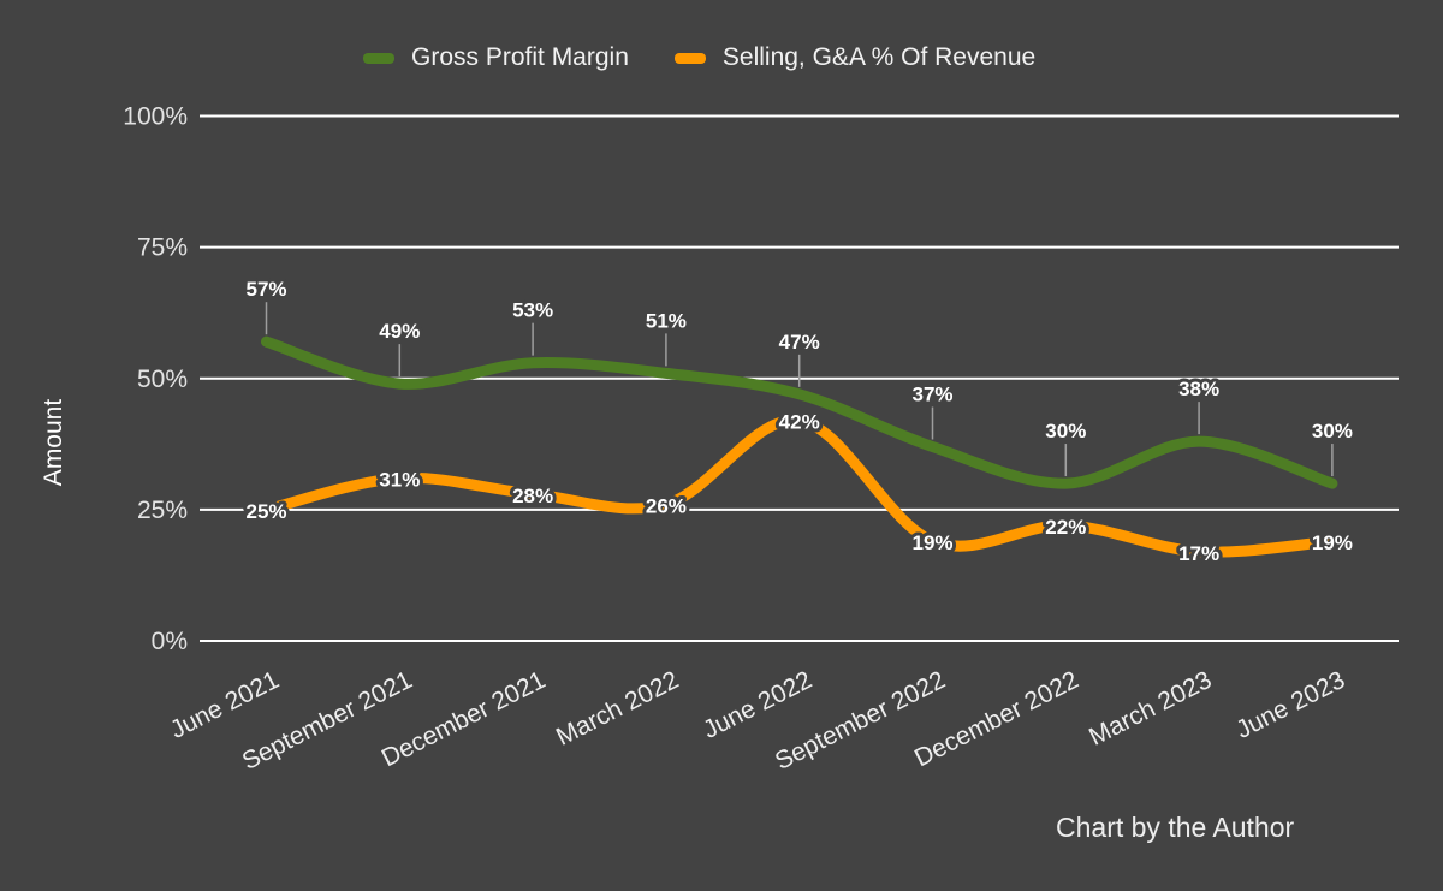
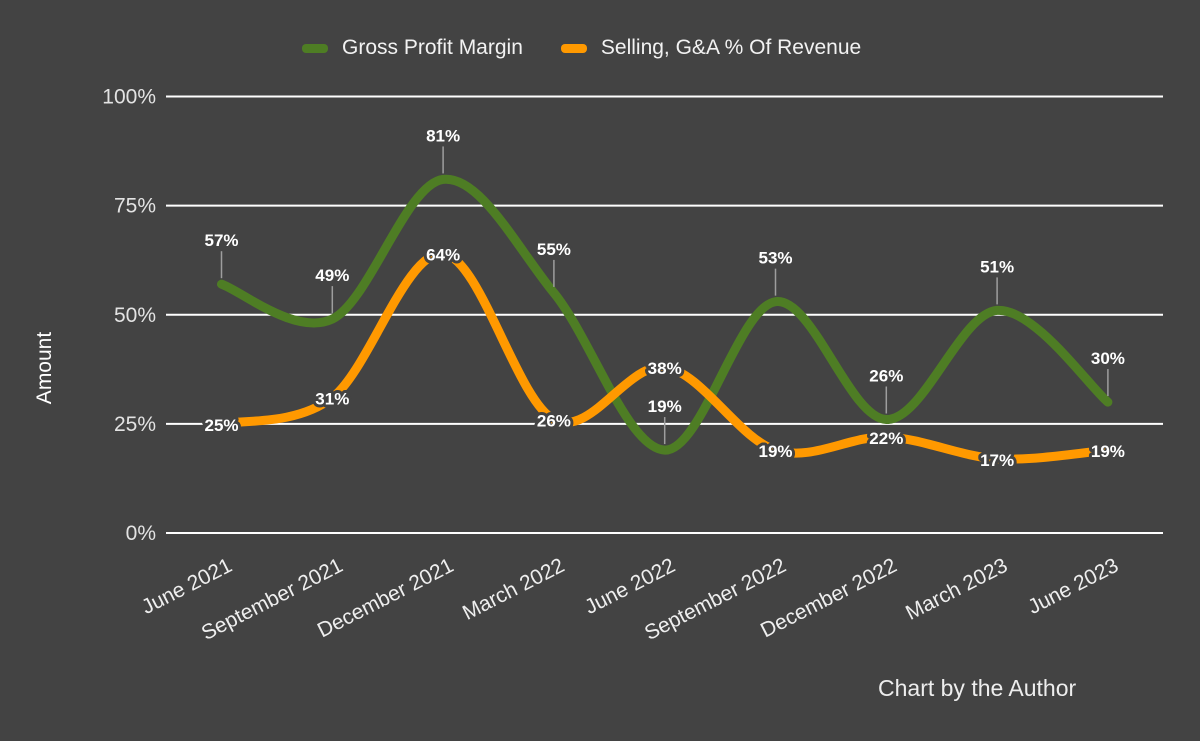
Gross Profit Margin/December 2021: 53% -> 81%
Selling, G&A % Of Revenue/December 2021: 28% -> 64%
Gross Profit Margin/March 2022: 51% -> 55%
Gross Profit Margin/June 2022: 47% -> 19%
Selling, G&A % Of Revenue/June 2022: 42% -> 38%
Gross Profit Margin/September 2022: 37% -> 53%
Gross Profit Margin/December 2022: 30% -> 26%
Gross Profit Margin/March 2023: 38% -> 51%
